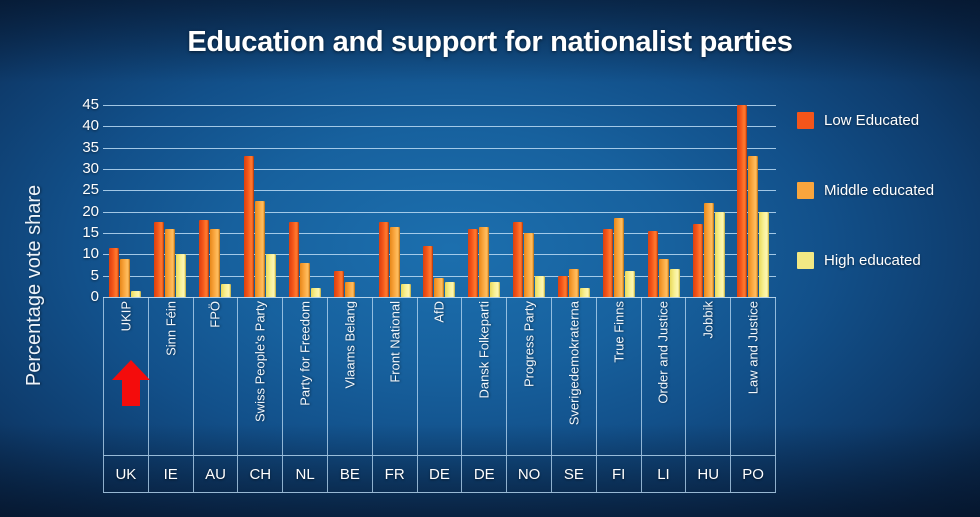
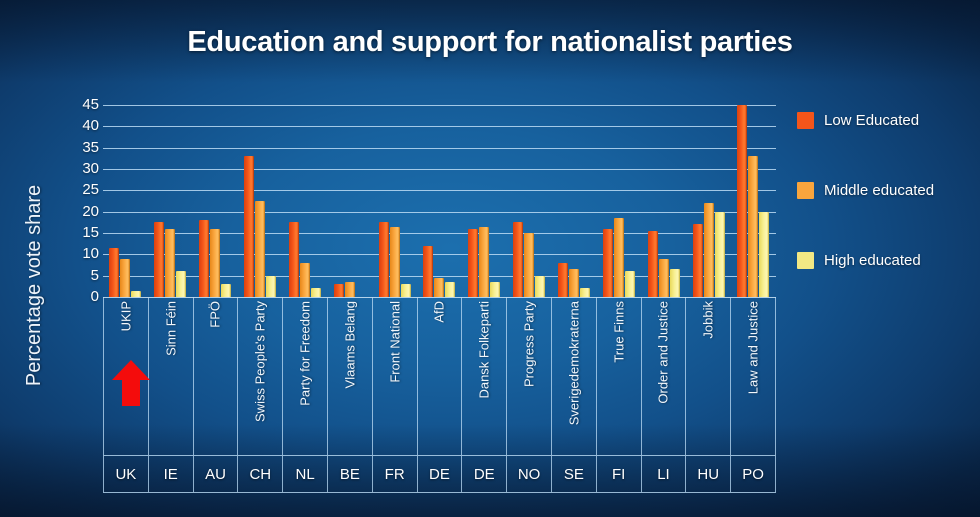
High educated/Sinn Féin: 10 -> 6
High educated/Swiss People's Party: 10 -> 5
Low Educated/Vlaams Belang: 6 -> 3
Low Educated/Sverigedemokraterna: 5 -> 8
